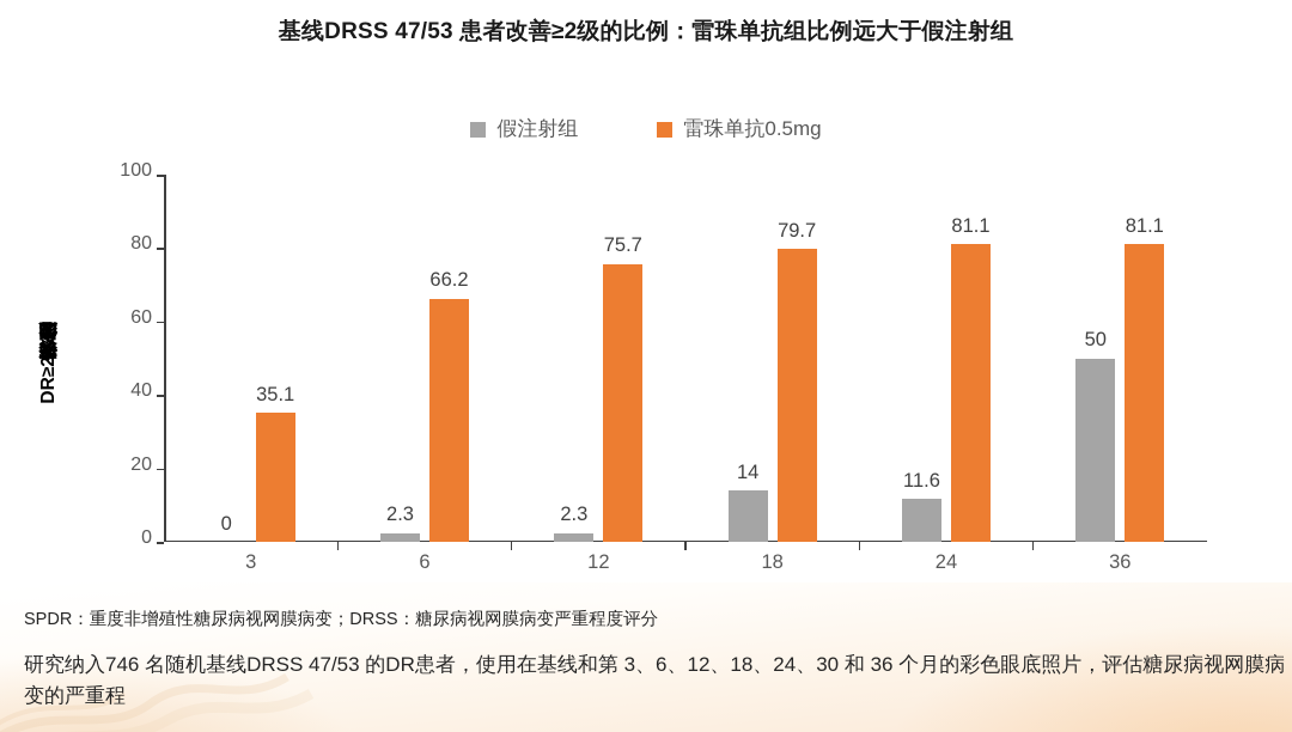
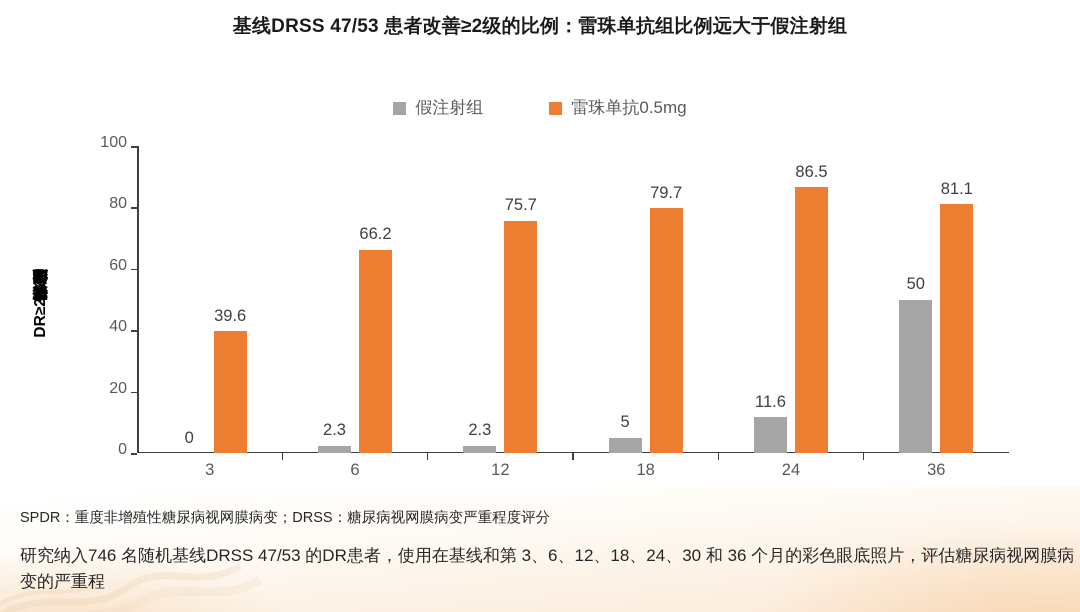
雷珠单抗0.5mg/3: 35.1 -> 39.6
假注射组/18: 14 -> 5
雷珠单抗0.5mg/24: 81.1 -> 86.5
